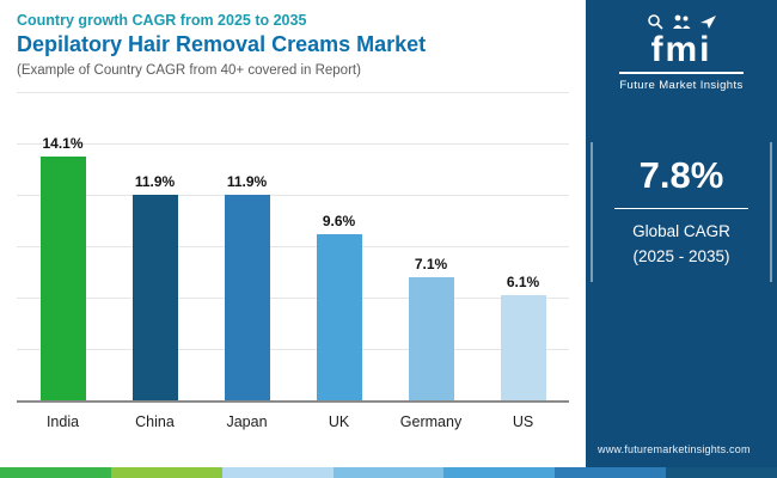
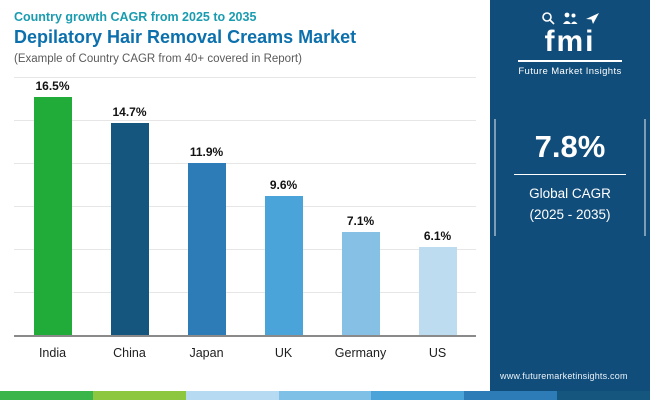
India: 14.1% -> 16.5%
China: 11.9% -> 14.7%
